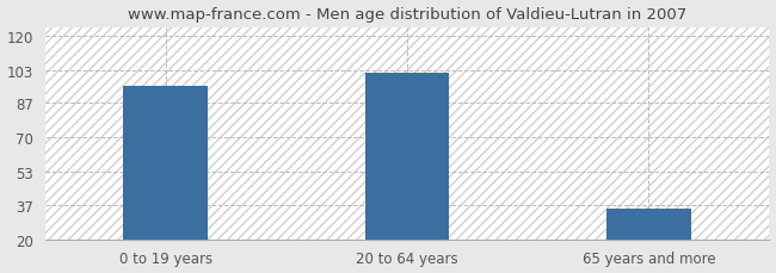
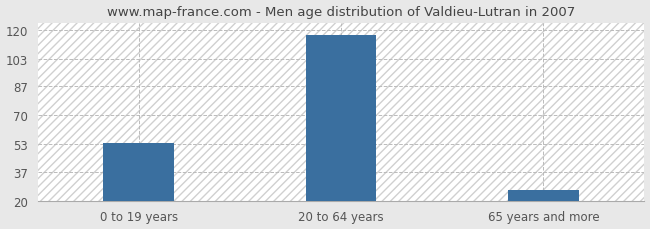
0 to 19 years: 95 -> 54
20 to 64 years: 102 -> 117
65 years and more: 35 -> 26
